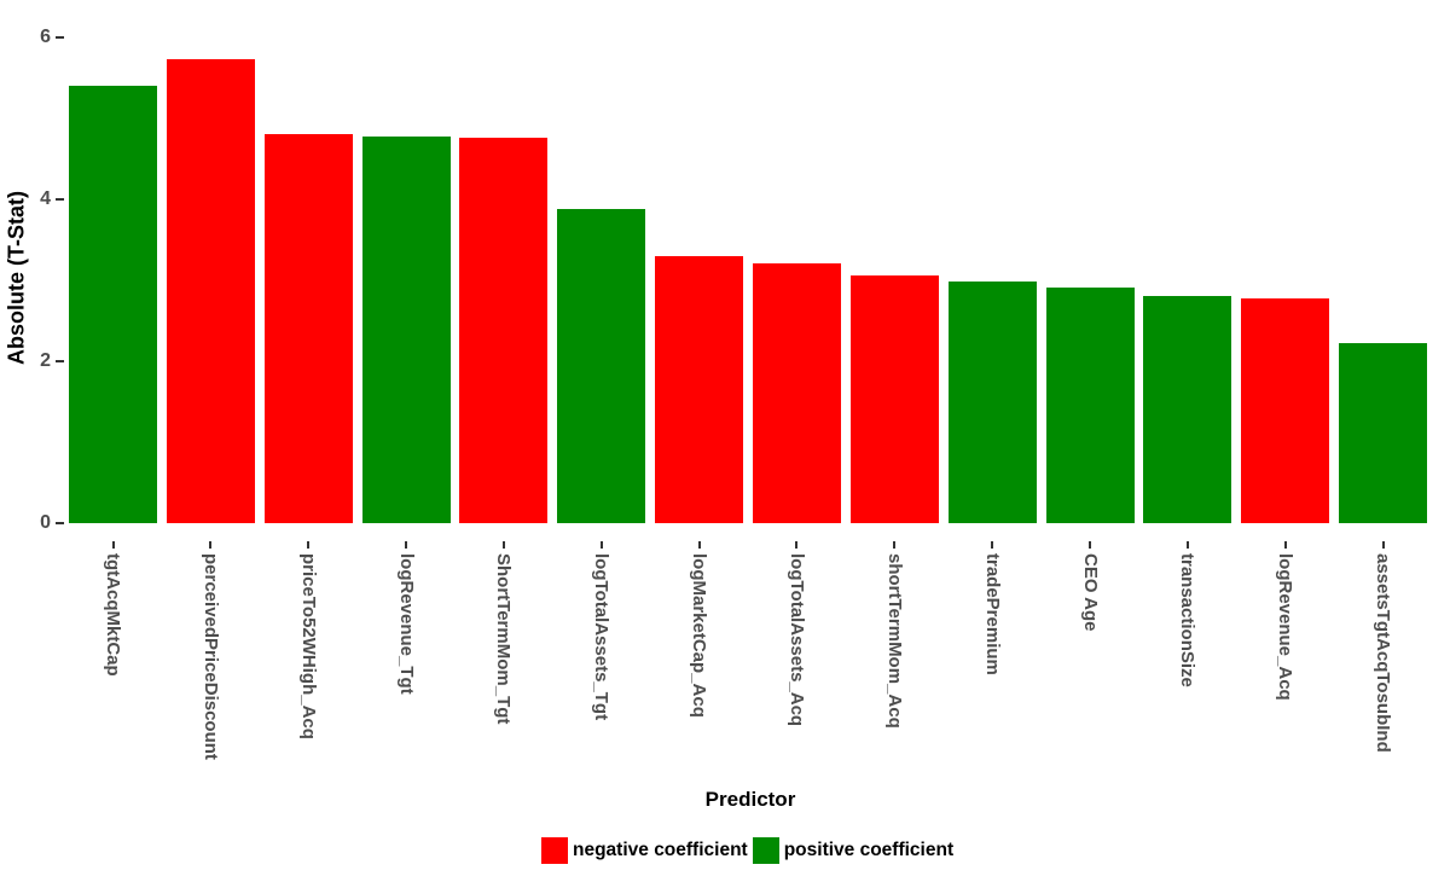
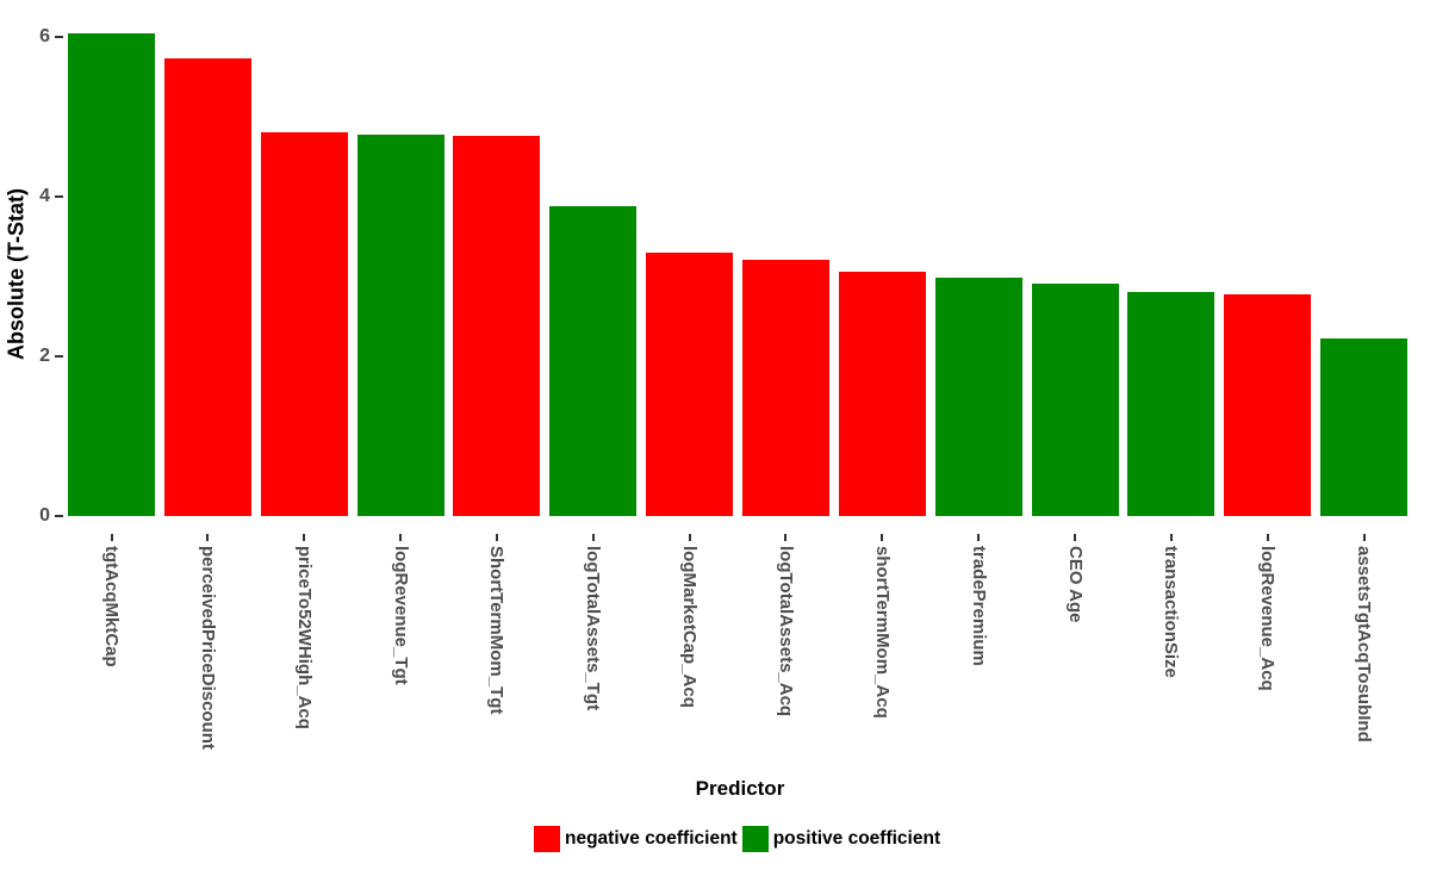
tgtAcqMktCap: 5.4 -> 6.0
